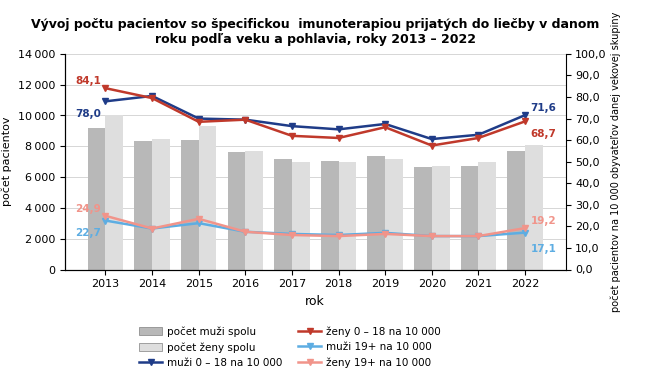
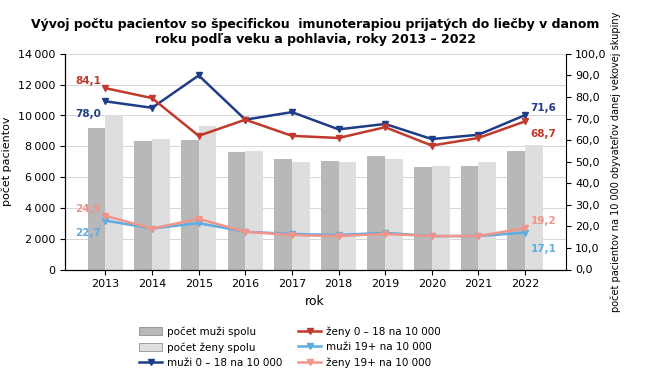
muži 0 – 18 na 10 000/2014: 80,5 -> 75,0
muži 0 – 18 na 10 000/2015: 70,0 -> 90,0
ženy 0 – 18 na 10 000/2015: 68,5 -> 62,0
muži 0 – 18 na 10 000/2017: 66,5 -> 73,0
